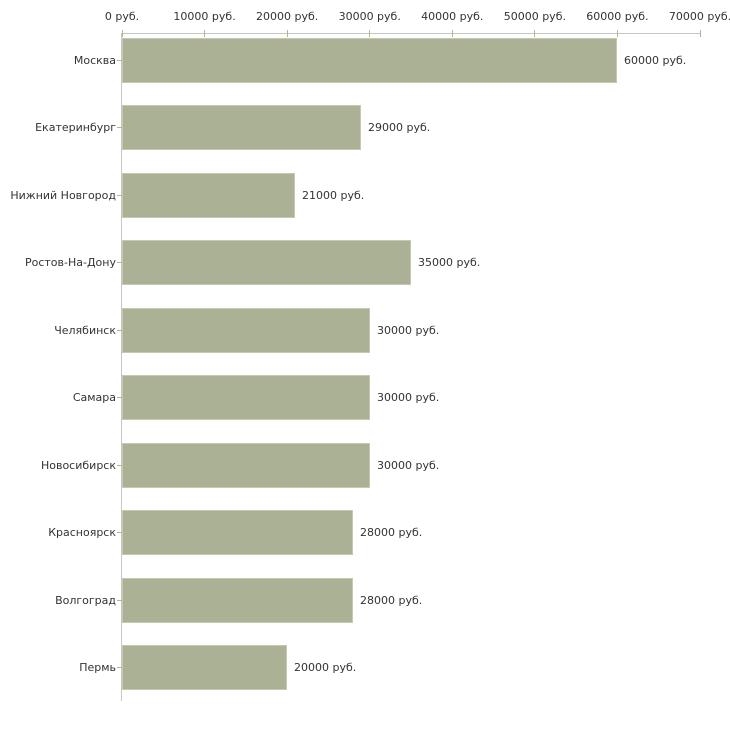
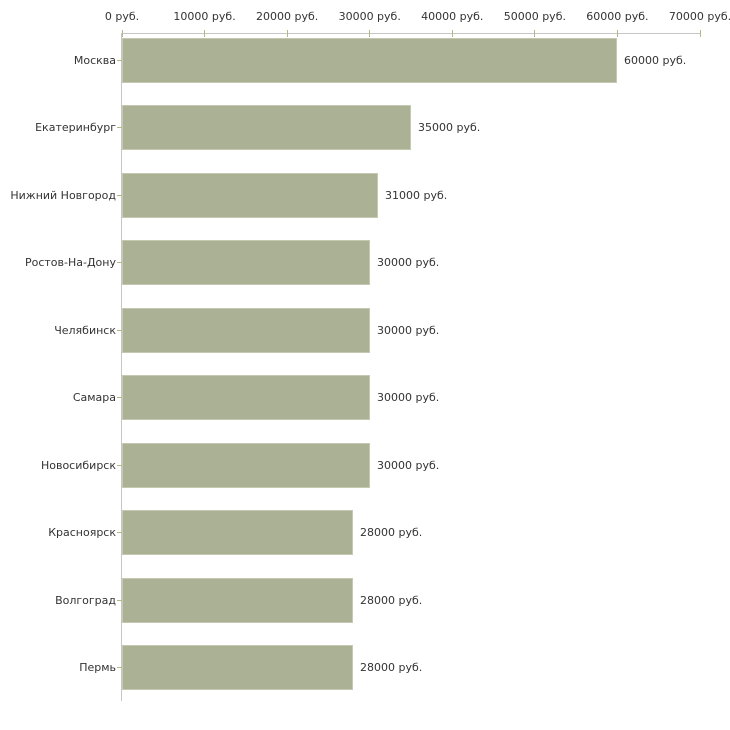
Екатеринбург: 29000 -> 35000
Нижний Новгород: 21000 -> 31000
Ростов-На-Дону: 35000 -> 30000
Пермь: 20000 -> 28000
